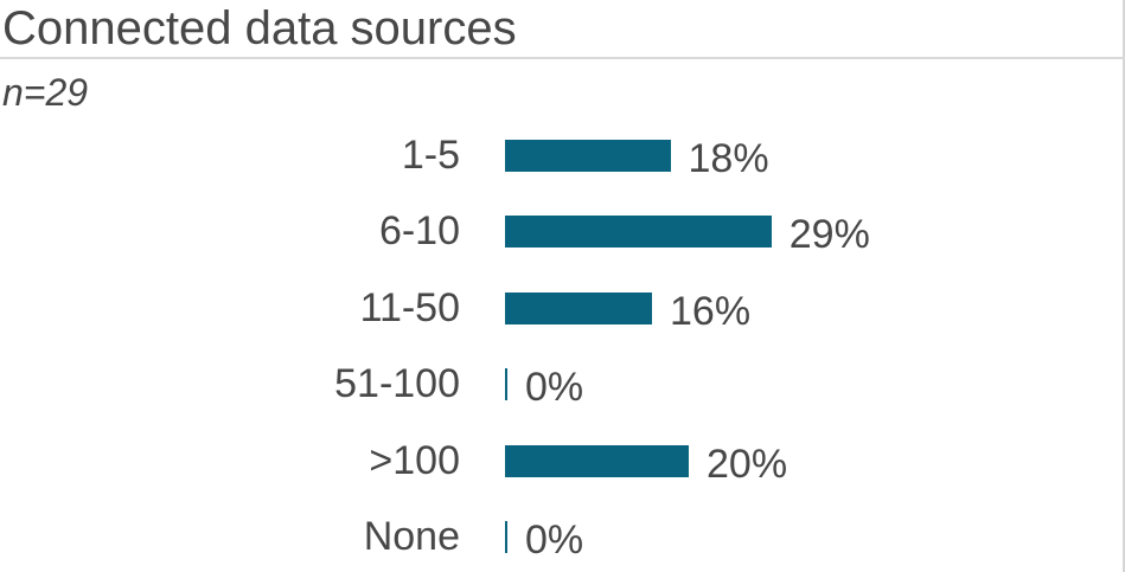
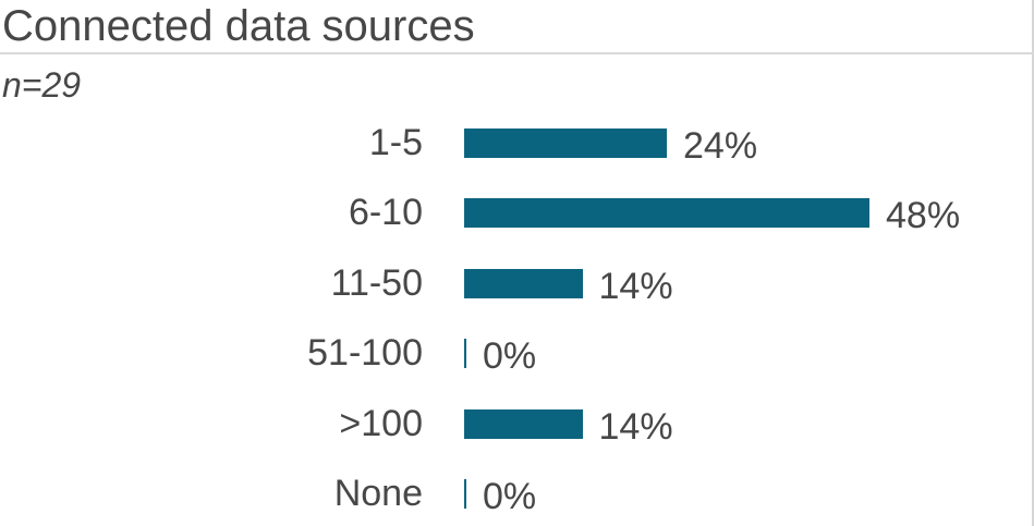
1-5: 18% -> 24%
6-10: 29% -> 48%
11-50: 16% -> 14%
>100: 20% -> 14%
